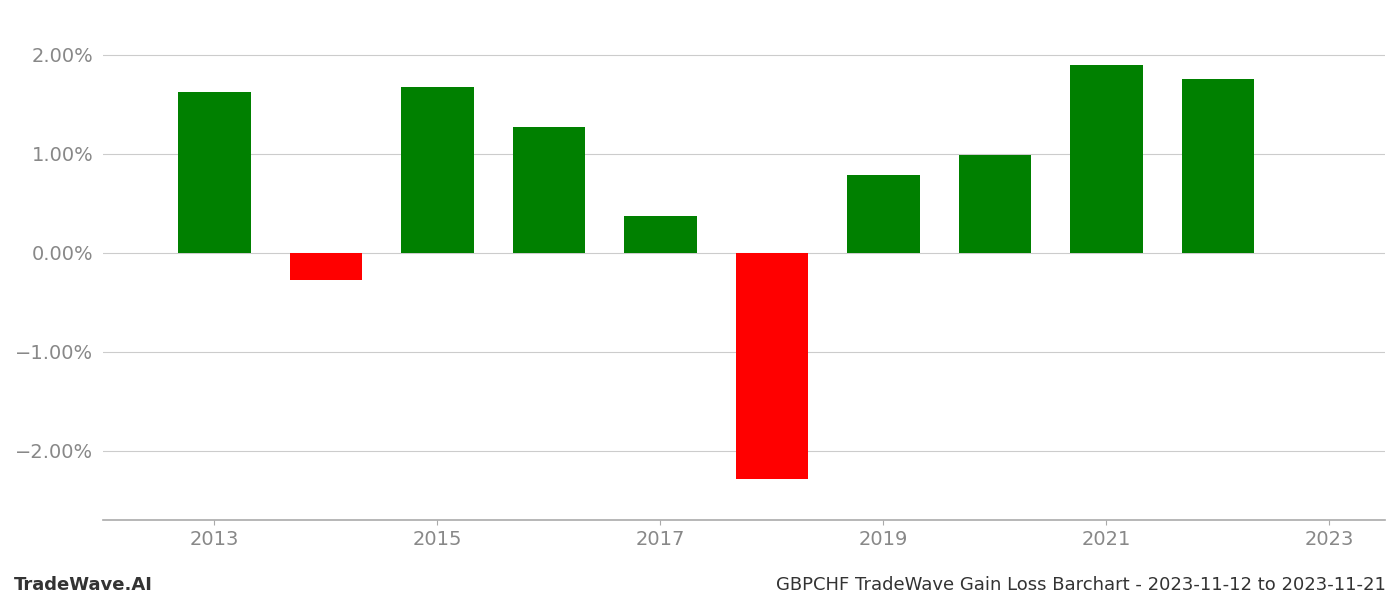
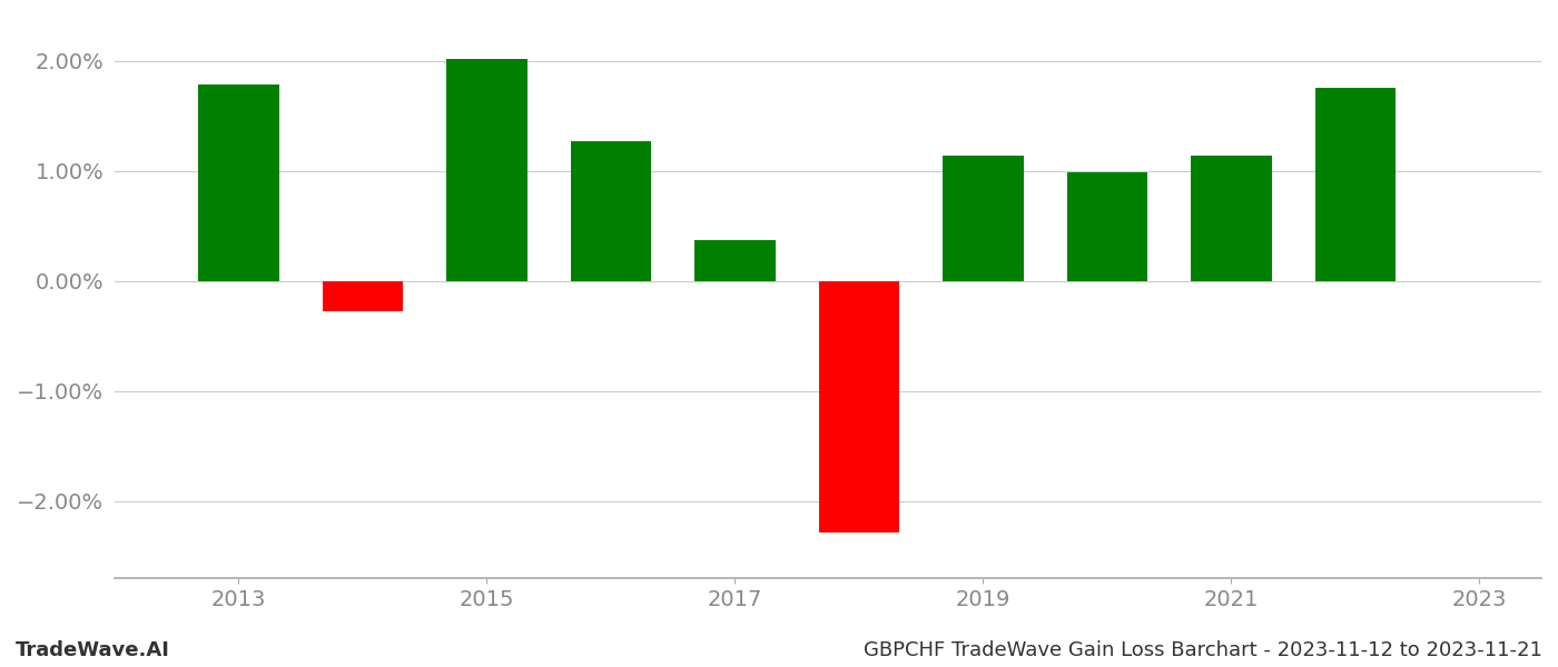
2013: 1.62% -> 1.78%
2015: 1.67% -> 2.02%
2019: 0.78% -> 1.14%
2021: 1.90% -> 1.14%
